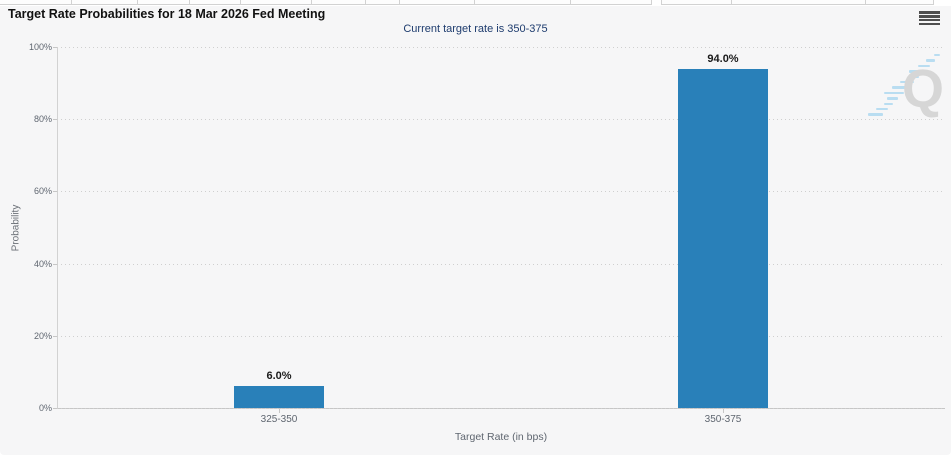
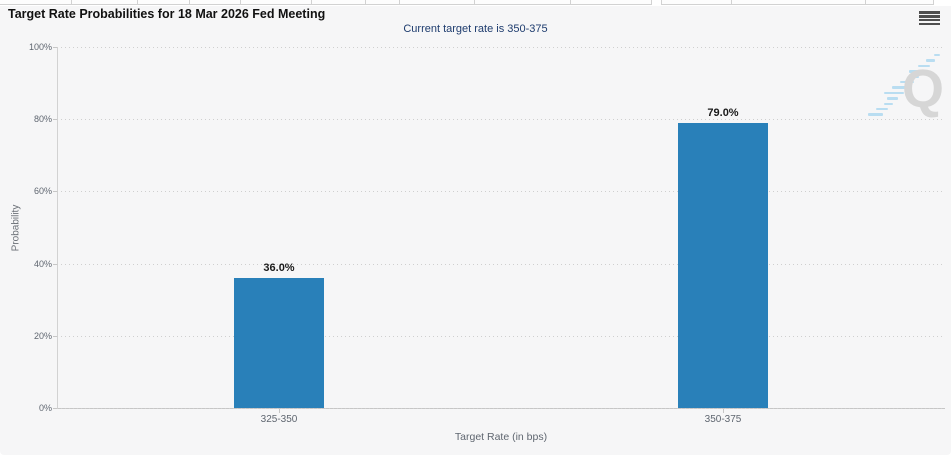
325-350: 6.0% -> 36.0%
350-375: 94.0% -> 79.0%
